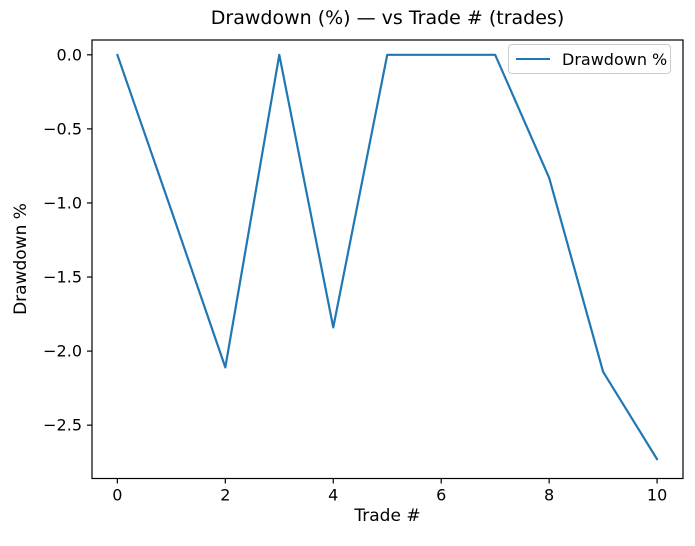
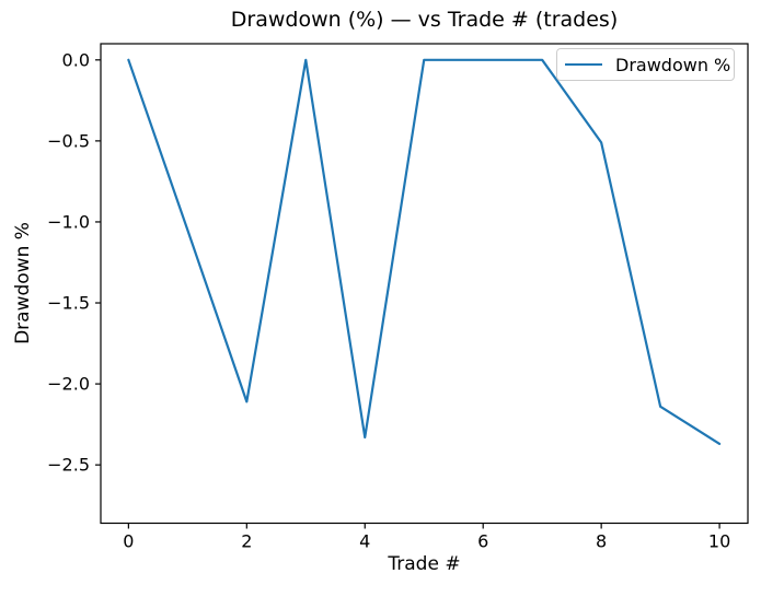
4: -1.84 -> -2.33
8: -0.83 -> -0.51
10: -2.73 -> -2.37
